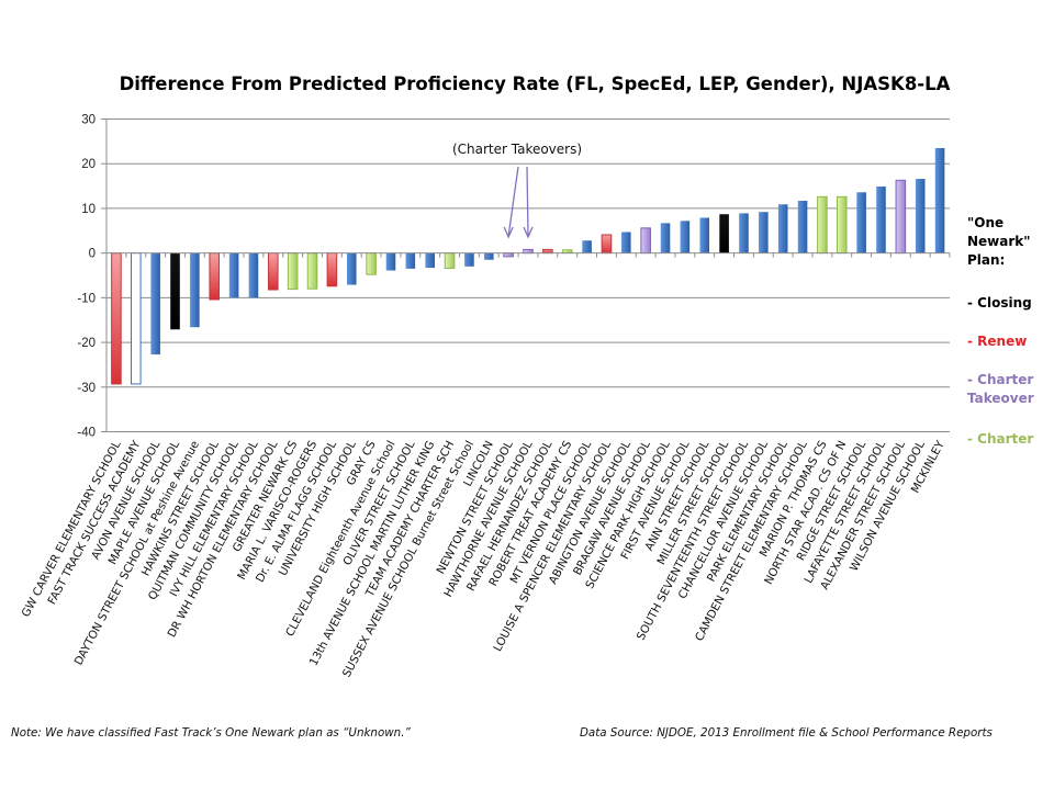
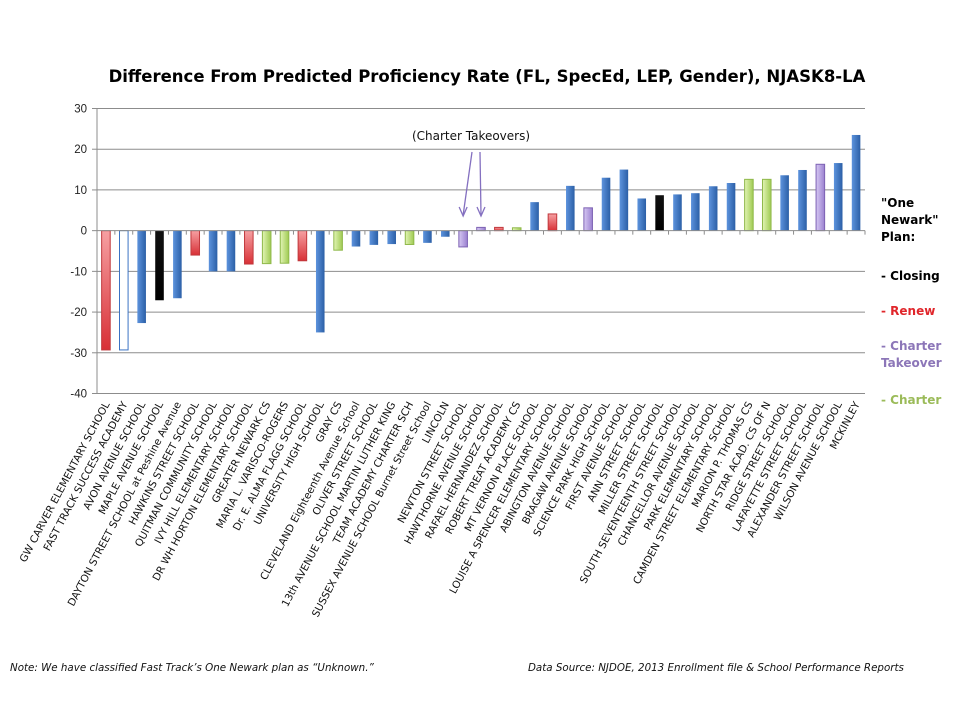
HAWKINS STREET SCHOOL: -10 -> -6
UNIVERSITY HIGH SCHOOL: -7 -> -25
NEWTON STREET SCHOOL: -1 -> -4
MT VERNON PLACE SCHOOL: 3 -> 7
ABINGTON AVENUE SCHOOL: 5 -> 11
SCIENCE PARK HIGH SCHOOL: 7 -> 13
FIRST AVENUE SCHOOL: 7 -> 15
